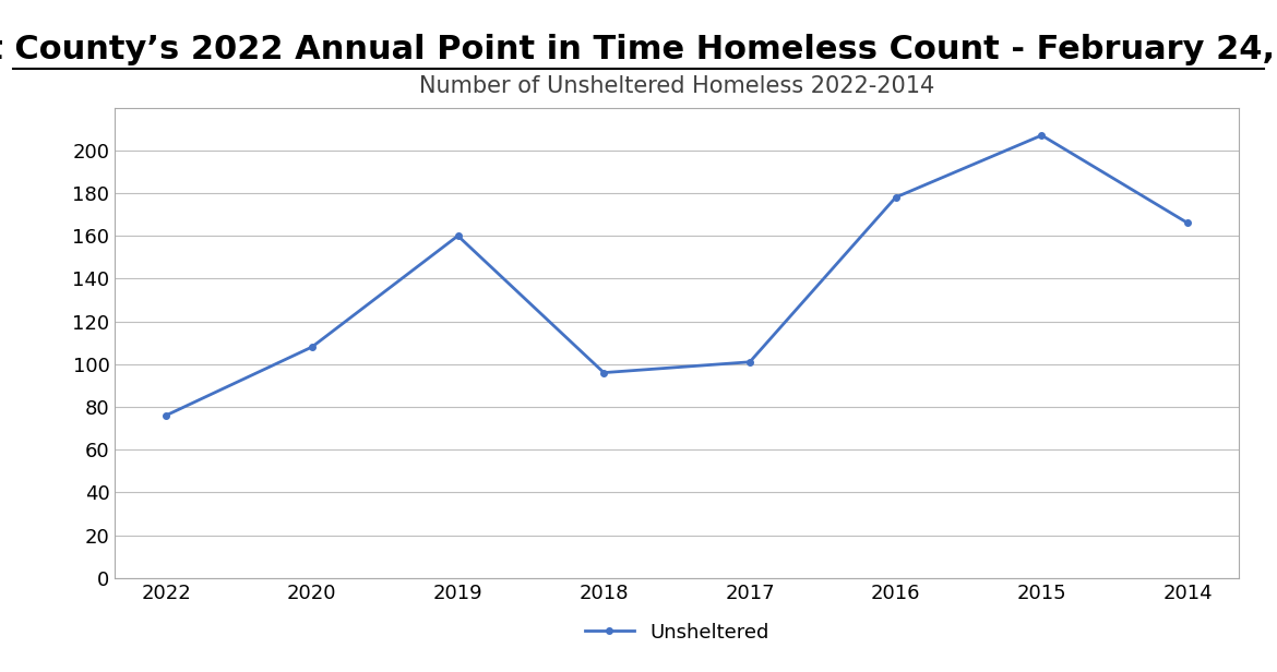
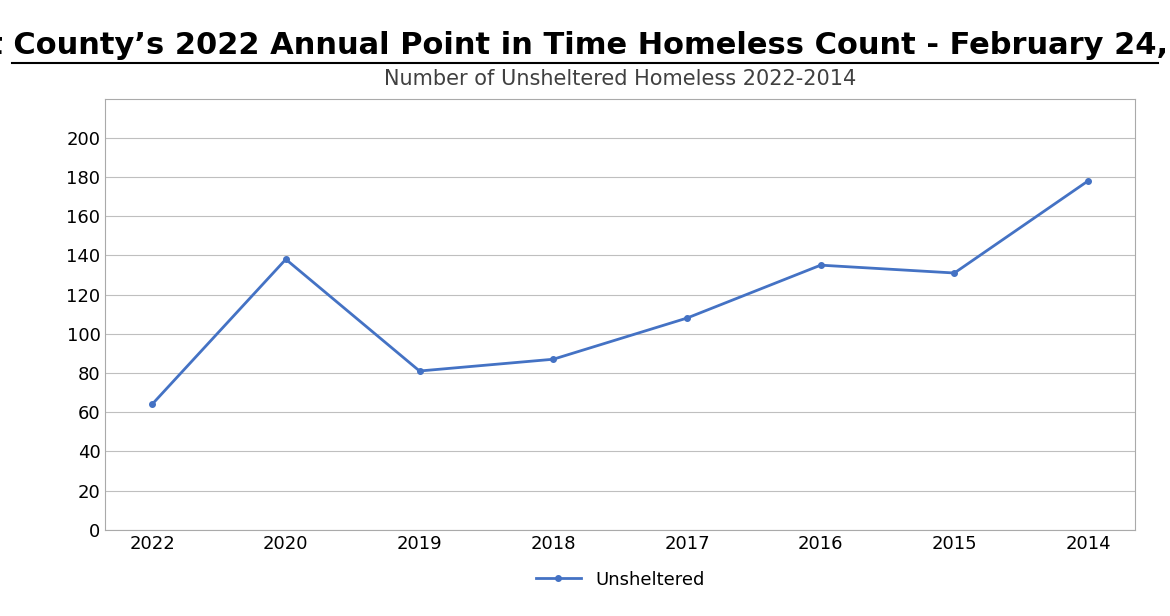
2022: 76 -> 64
2020: 108 -> 138
2019: 160 -> 81
2018: 96 -> 87
2017: 101 -> 108
2016: 178 -> 135
2015: 207 -> 131
2014: 166 -> 178
